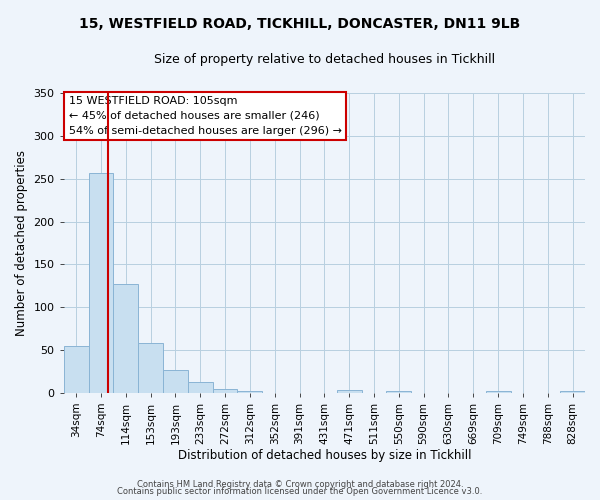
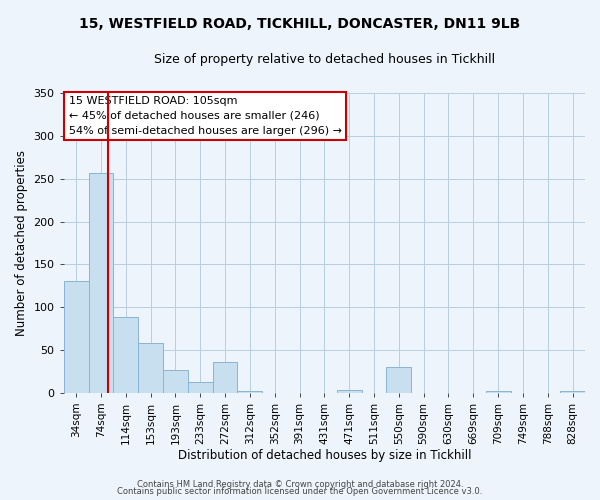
34sqm: 55 -> 130
114sqm: 127 -> 88
272sqm: 5 -> 36
550sqm: 2 -> 30
